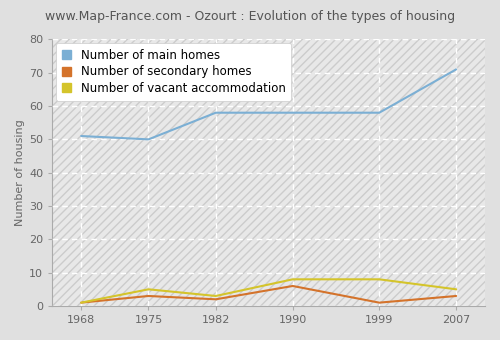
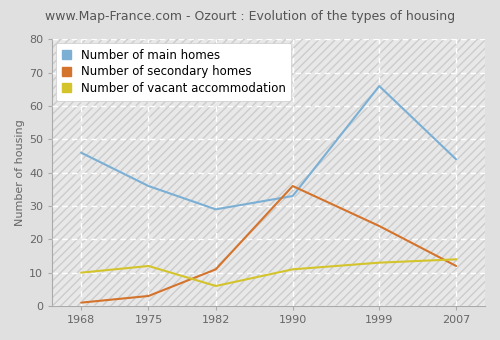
Number of main homes/1968: 51 -> 46
Number of vacant accommodation/1968: 1 -> 10
Number of main homes/1975: 50 -> 36
Number of vacant accommodation/1975: 5 -> 12
Number of main homes/1982: 58 -> 29
Number of secondary homes/1982: 2 -> 11
Number of vacant accommodation/1982: 3 -> 6
Number of main homes/1990: 58 -> 33
Number of secondary homes/1990: 6 -> 36
Number of vacant accommodation/1990: 8 -> 11
Number of main homes/1999: 58 -> 66
Number of secondary homes/1999: 1 -> 24
Number of vacant accommodation/1999: 8 -> 13
Number of main homes/2007: 71 -> 44
Number of secondary homes/2007: 3 -> 12
Number of vacant accommodation/2007: 5 -> 14
